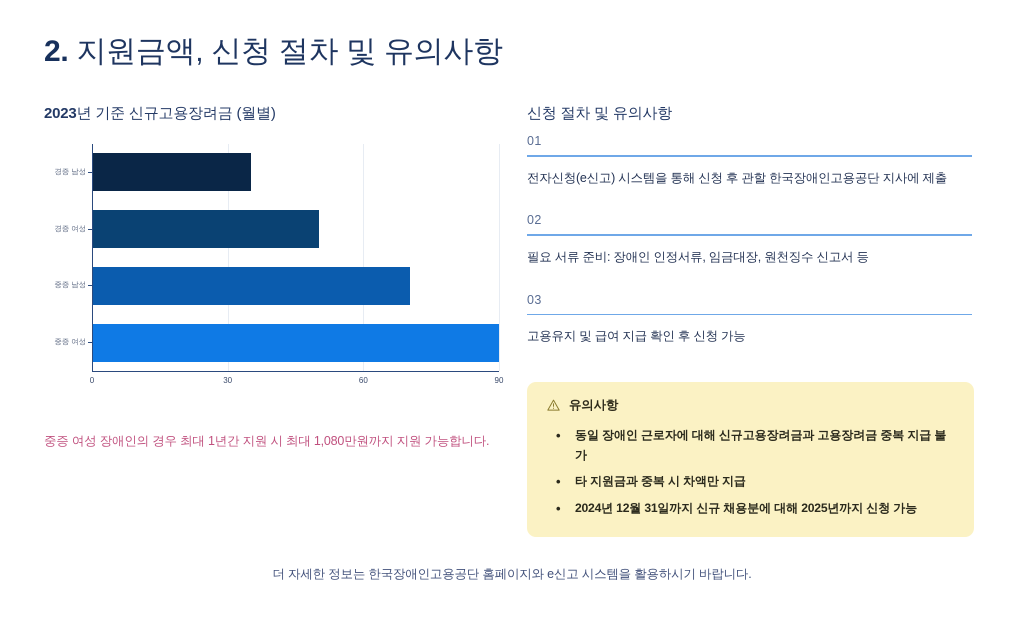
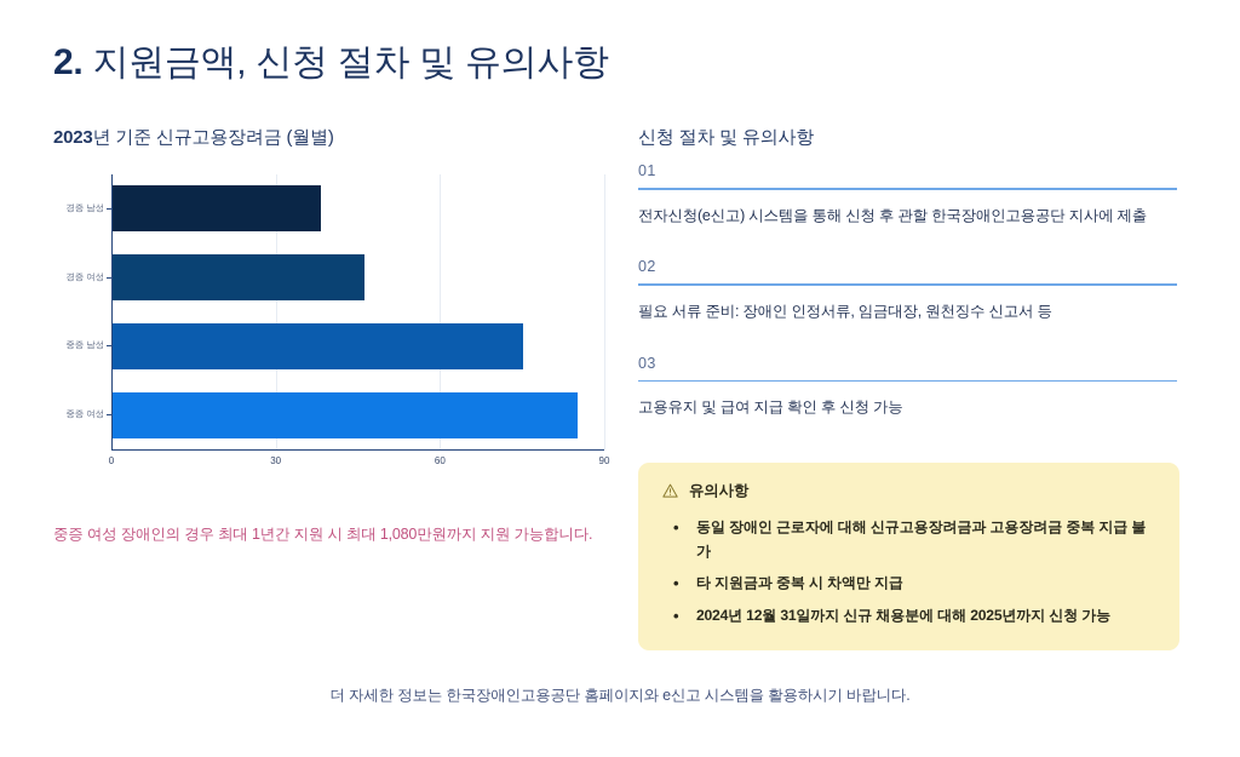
경증 남성: 35 -> 38
경증 여성: 50 -> 46
중증 남성: 70 -> 75
중증 여성: 90 -> 85
